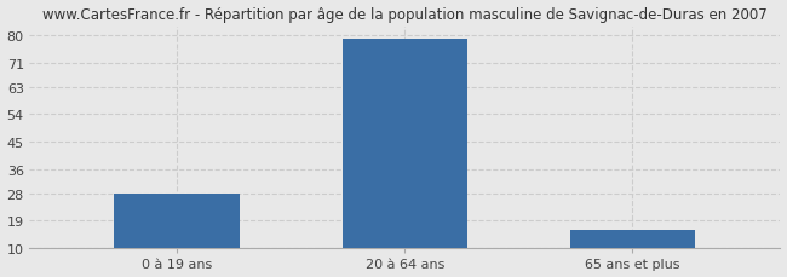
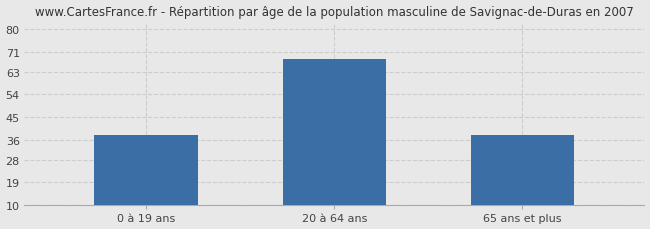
0 à 19 ans: 28 -> 38
20 à 64 ans: 79 -> 68
65 ans et plus: 16 -> 38
